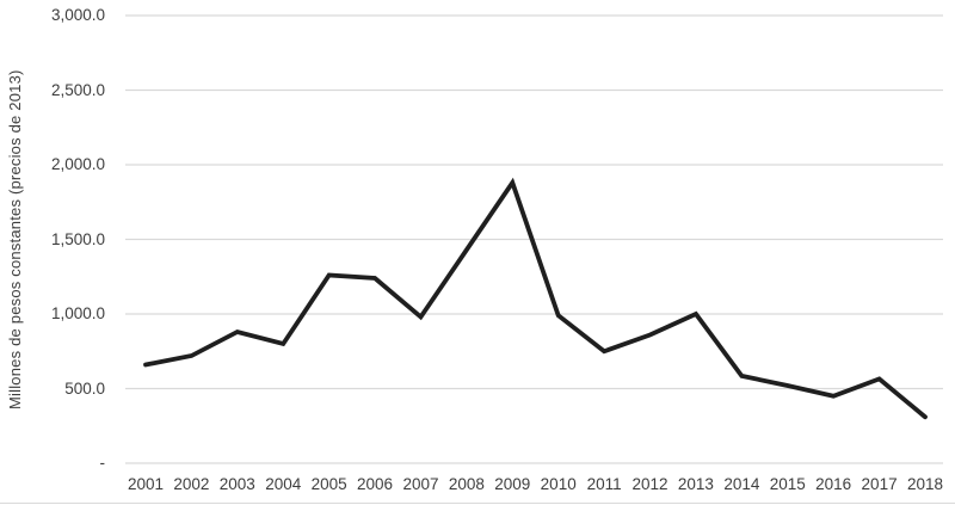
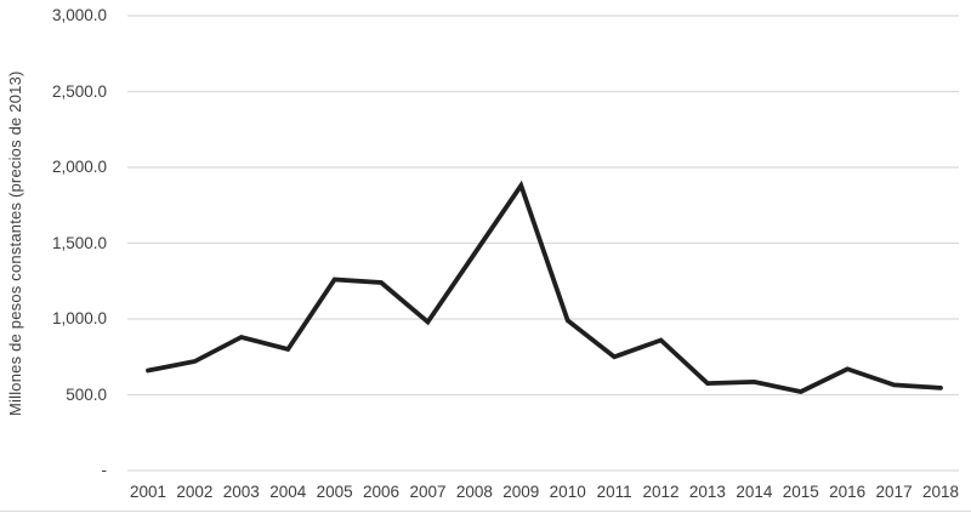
2013: 1000 -> 580
2016: 450 -> 670
2018: 310 -> 540
